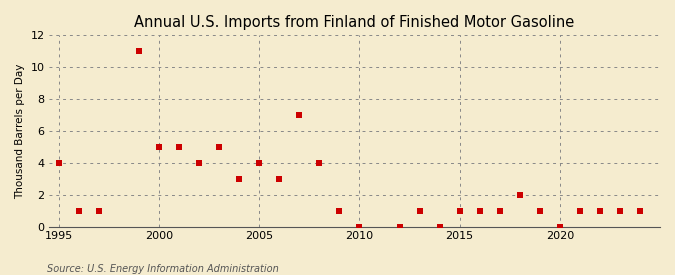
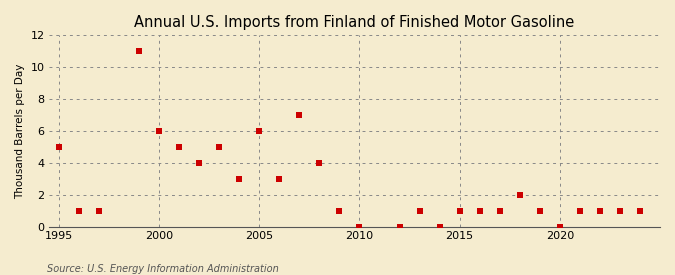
1995: 4 -> 5
2000: 5 -> 6
2005: 4 -> 6
